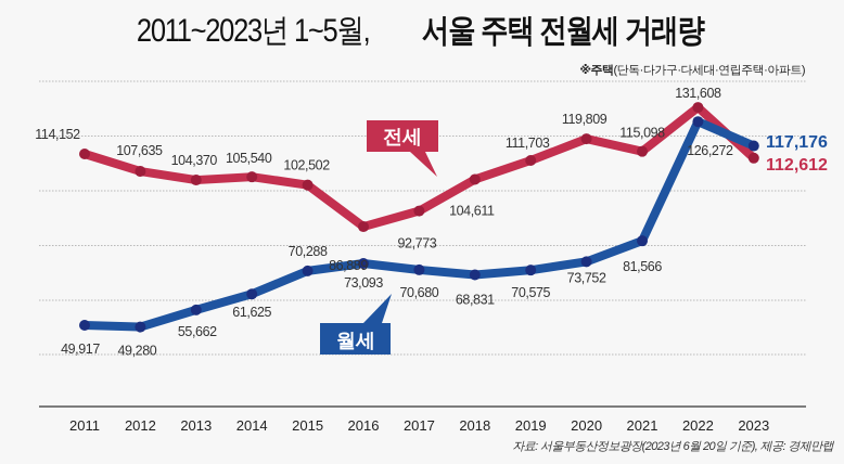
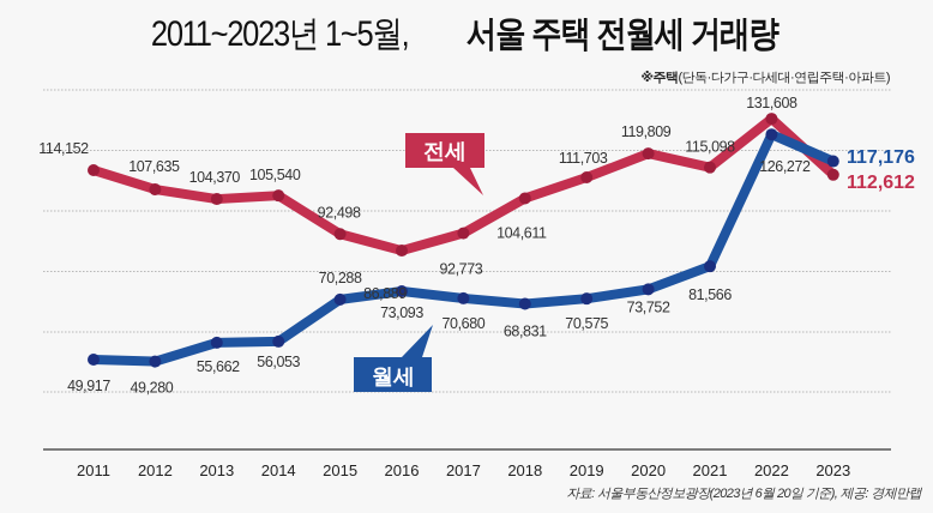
월세/2014: 61,625 -> 56,053
전세/2015: 102,502 -> 92,498
